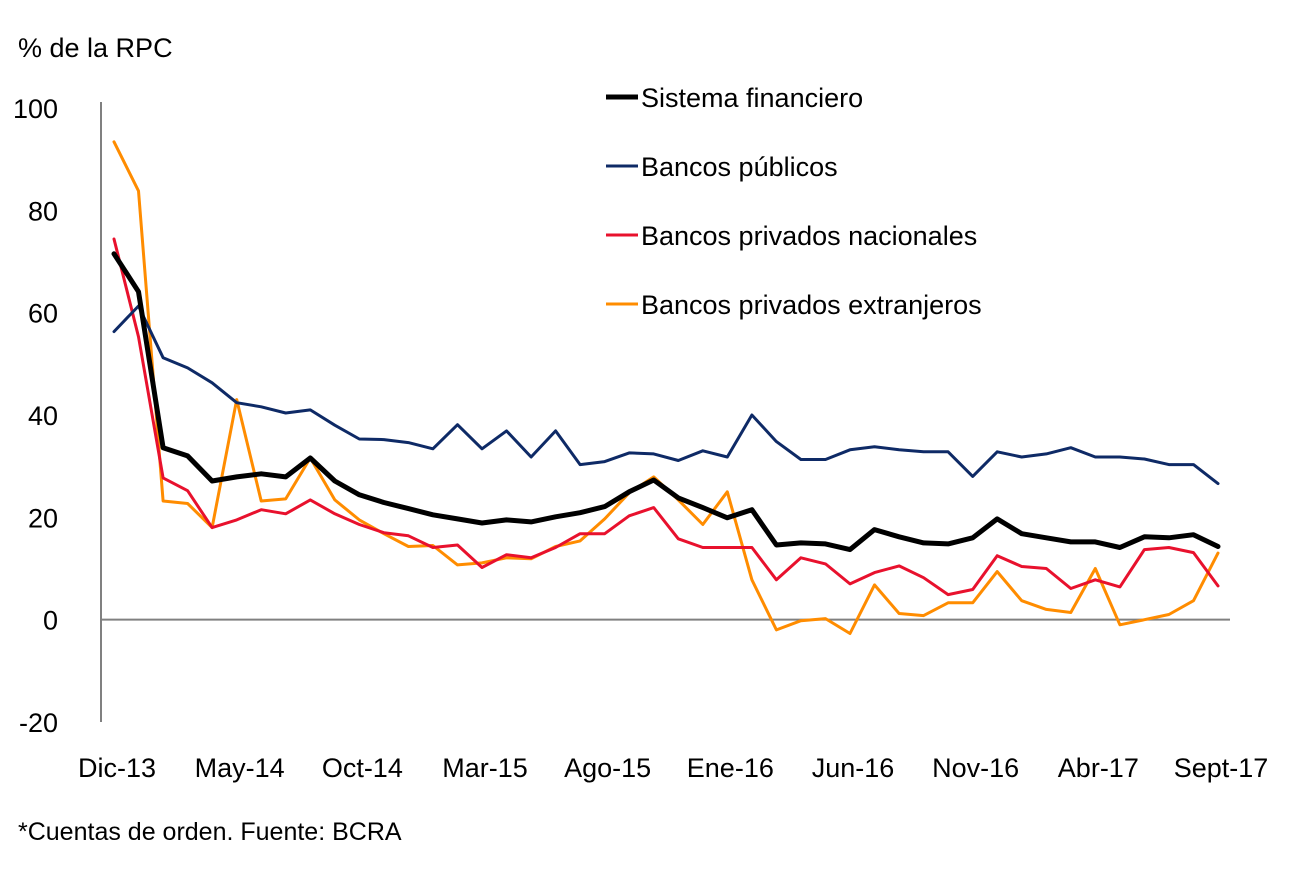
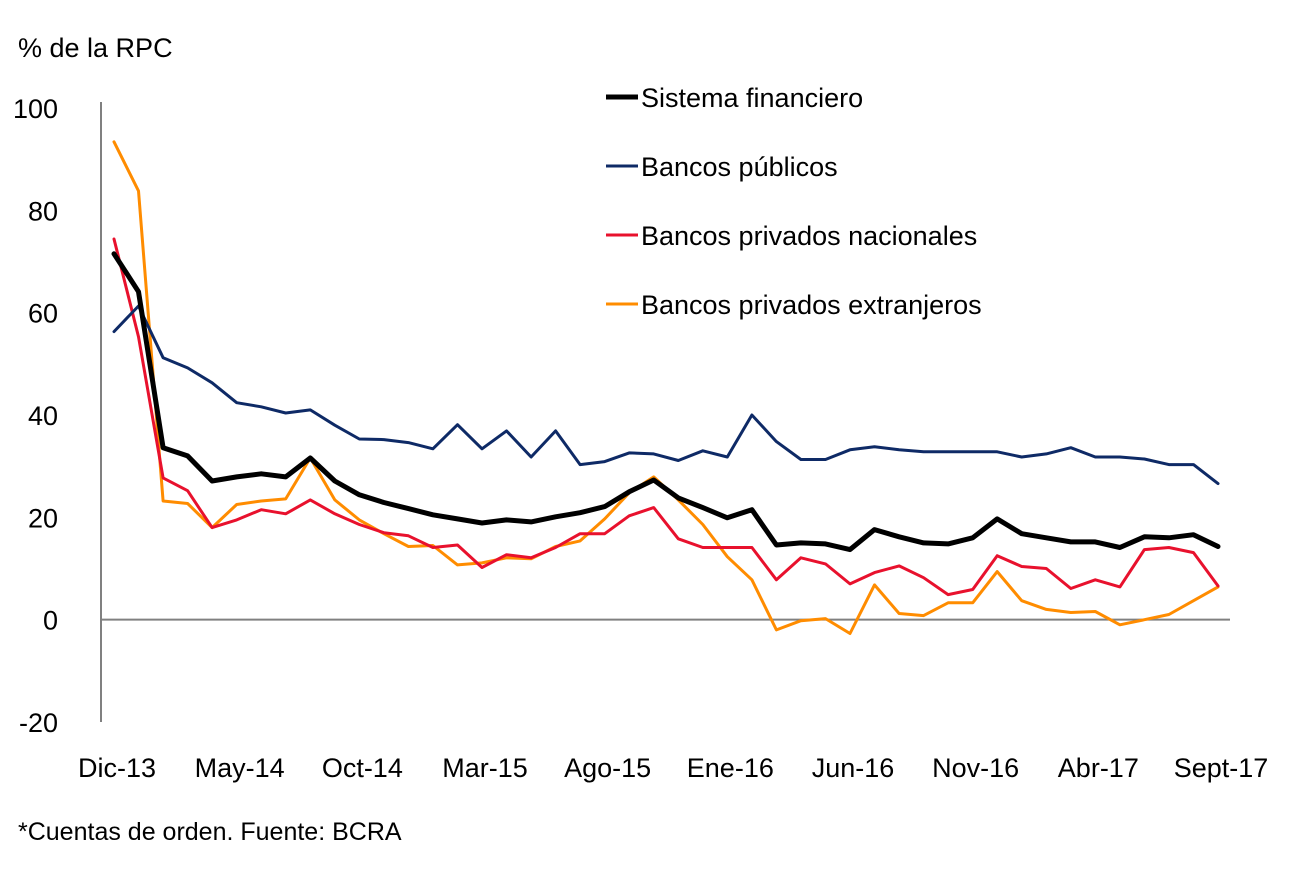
Bancos privados extranjeros/May-14: 43 -> 22
Bancos privados extranjeros/Ene-16: 25 -> 12
Bancos públicos/Nov-16: 28 -> 33
Bancos privados extranjeros/Abr-17: 10 -> 2
Bancos privados extranjeros/Sept-17: 13 -> 6
